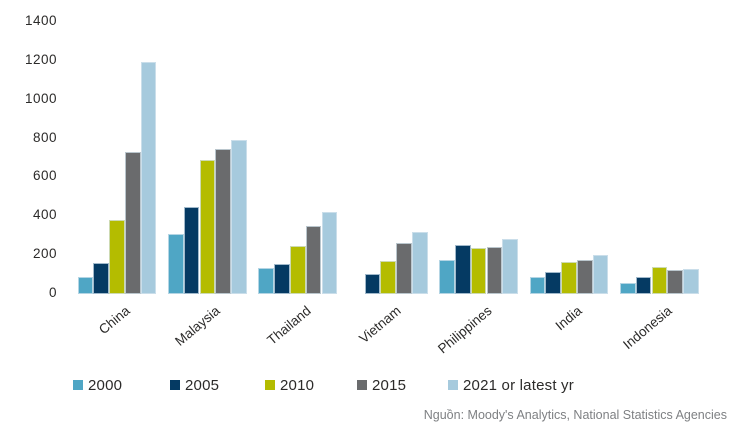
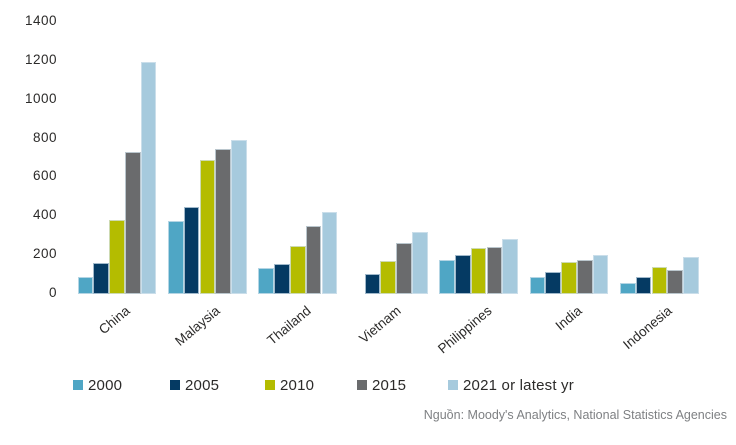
2000/Malaysia: 310 -> 380
2005/Philippines: 250 -> 200
2021 or latest yr/Indonesia: 130 -> 190
